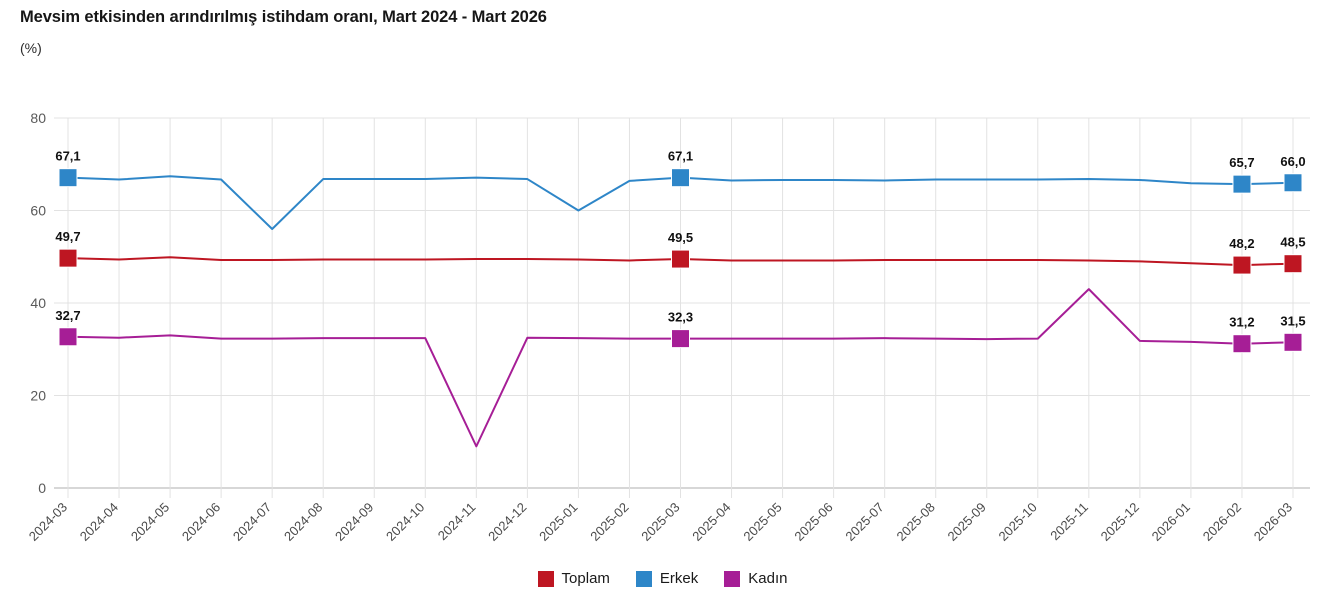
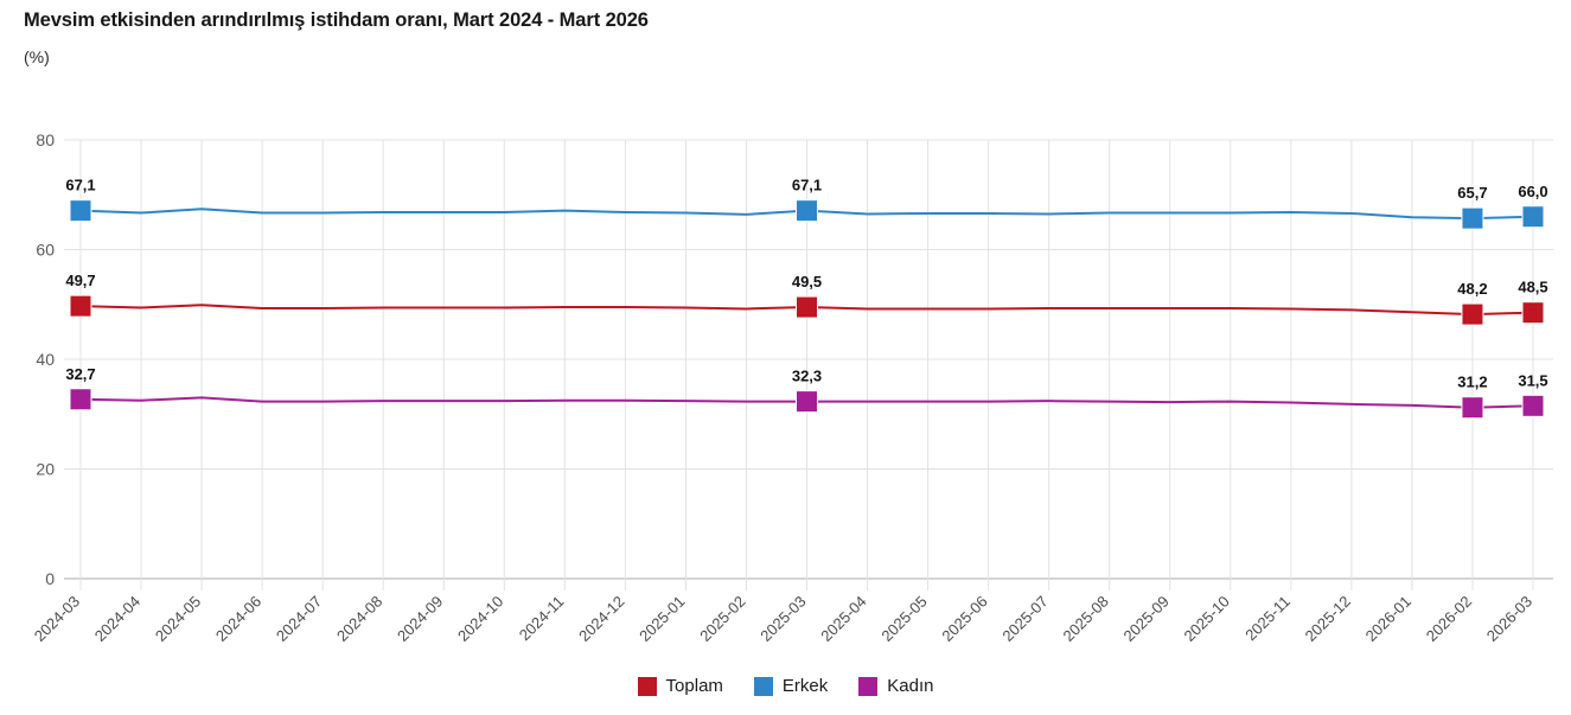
Erkek/2024-07: 56 -> 67
Kadın/2024-11: 9 -> 32
Erkek/2025-01: 60 -> 67
Kadın/2025-11: 43 -> 32
